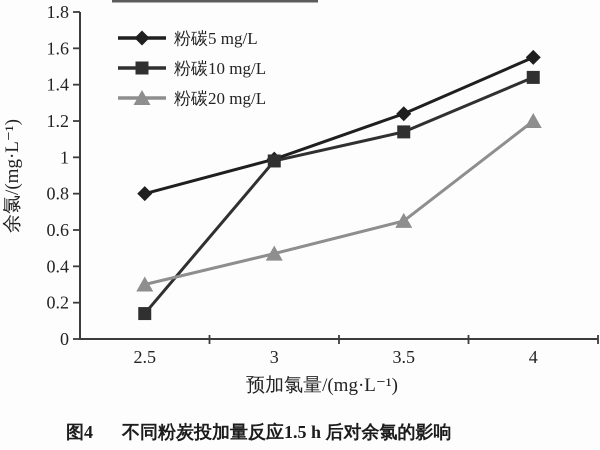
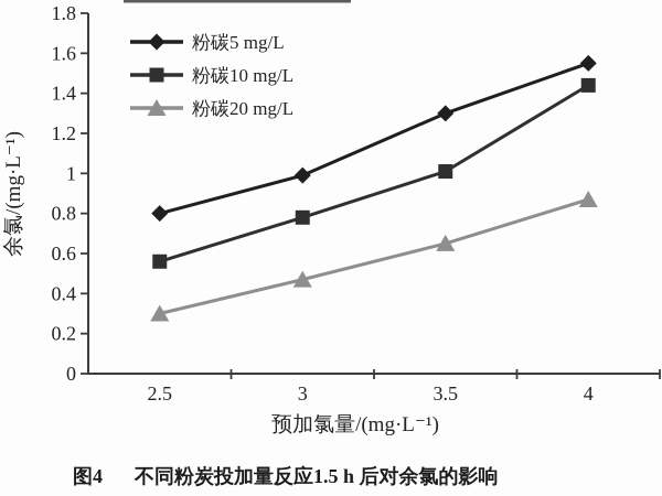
粉碳10 mg/L/2.5: 0.14 -> 0.56
粉碳10 mg/L/3: 0.98 -> 0.78
粉碳5 mg/L/3.5: 1.24 -> 1.30
粉碳10 mg/L/3.5: 1.14 -> 1.01
粉碳20 mg/L/4: 1.20 -> 0.87
